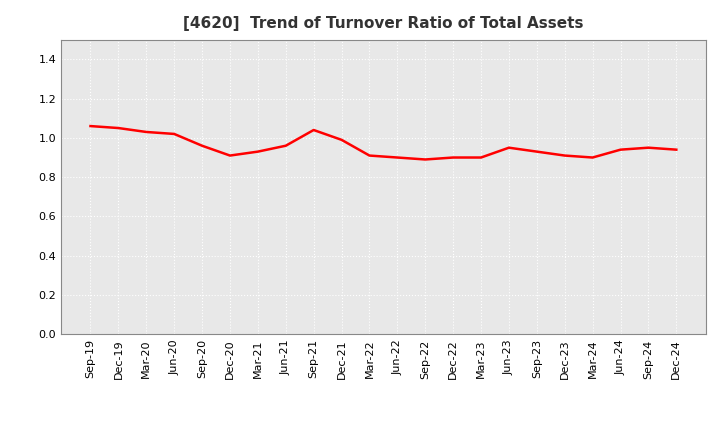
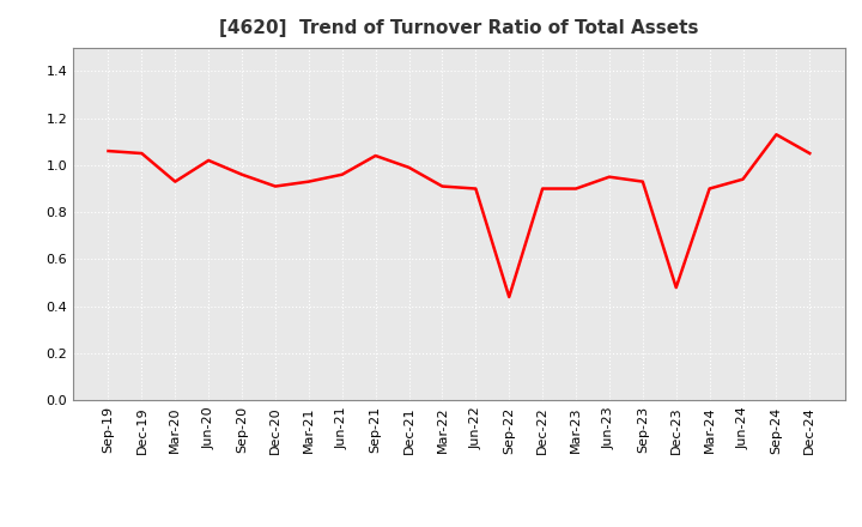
Mar-20: 1.03 -> 0.93
Sep-22: 0.89 -> 0.44
Dec-23: 0.91 -> 0.48
Sep-24: 0.95 -> 1.13
Dec-24: 0.94 -> 1.05
